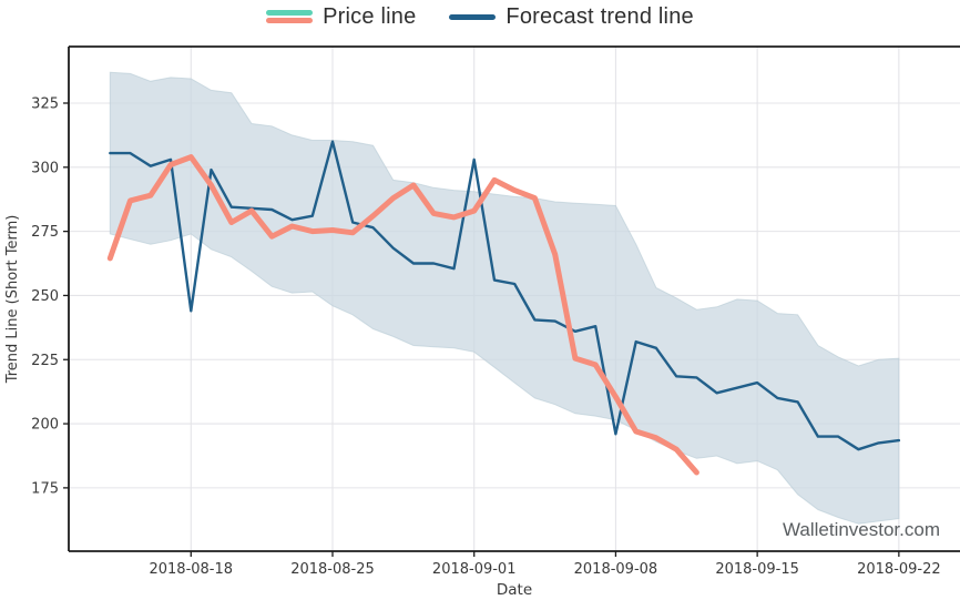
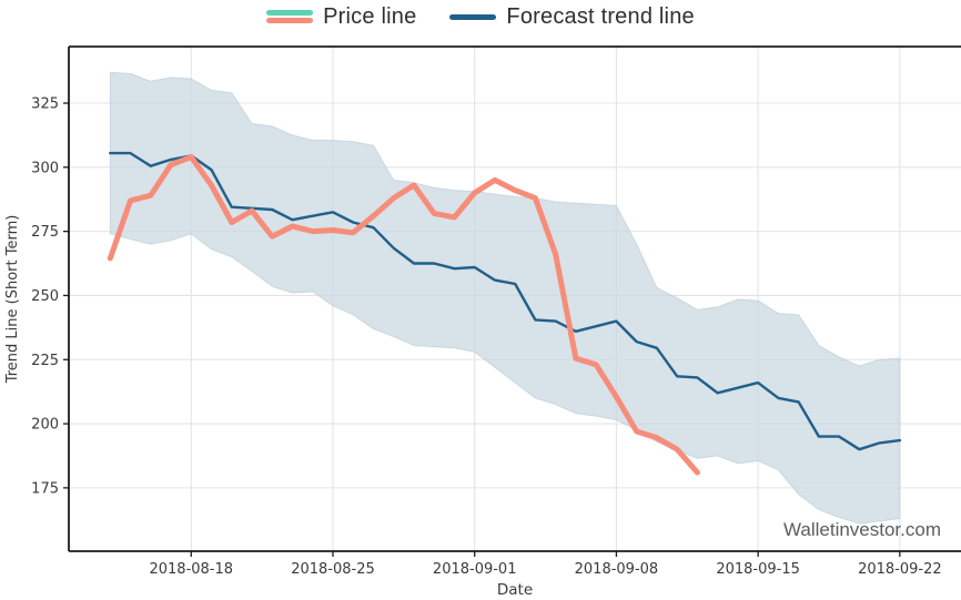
Forecast trend line/2018-08-18: 244 -> 304
Forecast trend line/2018-08-25: 310 -> 282
Price line/2018-09-01: 283 -> 290
Forecast trend line/2018-09-01: 303 -> 261
Forecast trend line/2018-09-08: 196 -> 240
